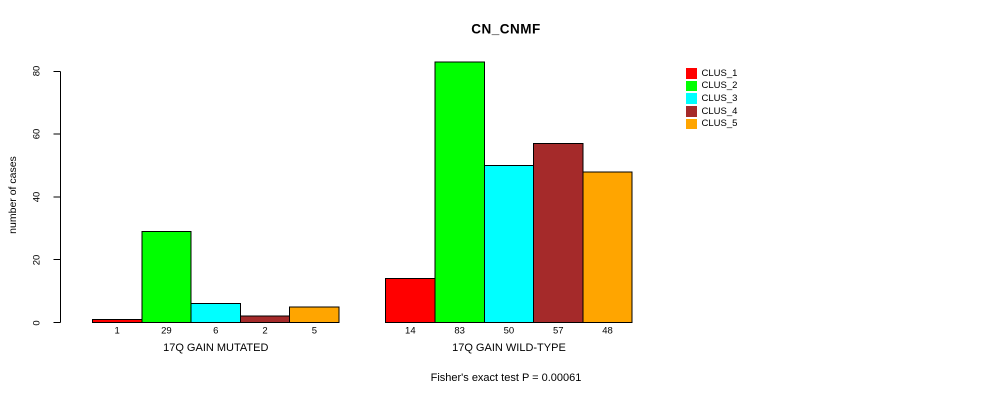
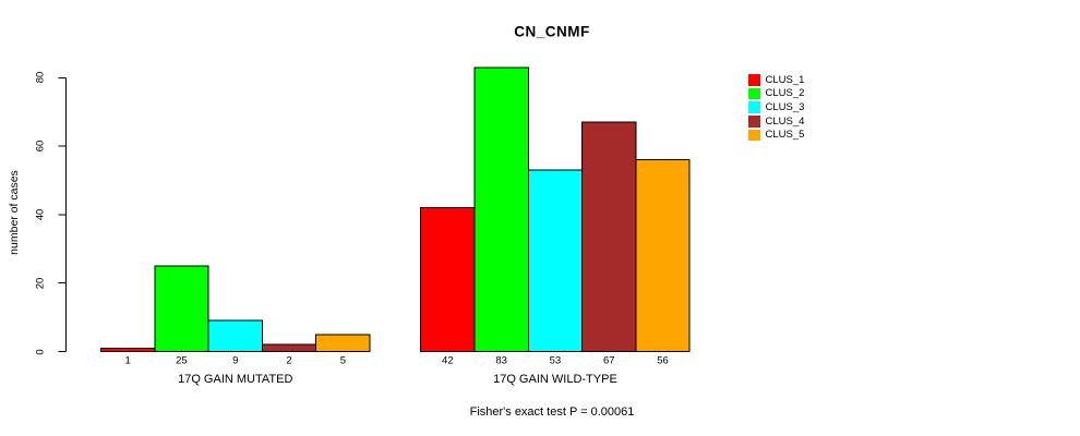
CLUS_2/17Q GAIN MUTATED: 29 -> 25
CLUS_3/17Q GAIN MUTATED: 6 -> 9
CLUS_1/17Q GAIN WILD-TYPE: 14 -> 42
CLUS_3/17Q GAIN WILD-TYPE: 50 -> 53
CLUS_4/17Q GAIN WILD-TYPE: 57 -> 67
CLUS_5/17Q GAIN WILD-TYPE: 48 -> 56
